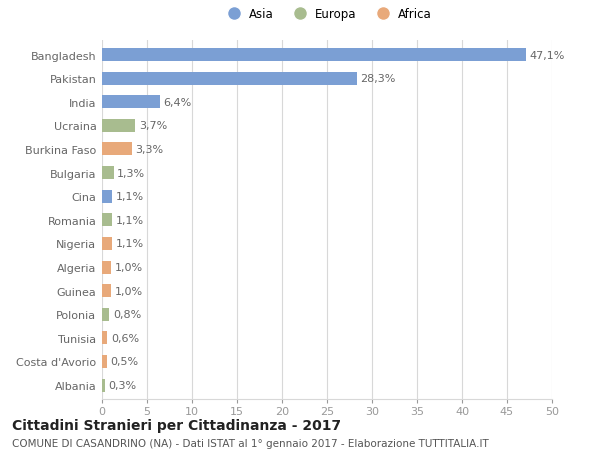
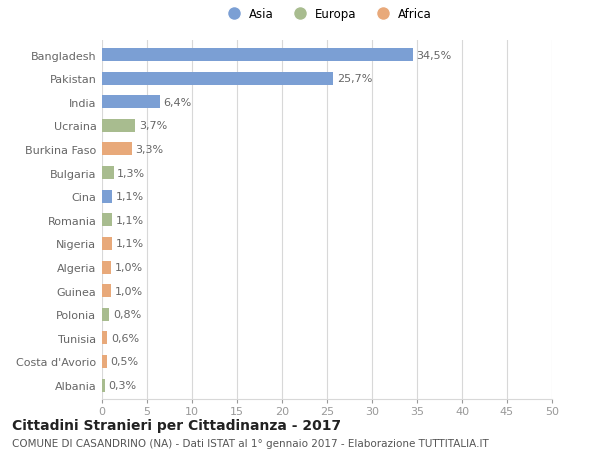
Bangladesh: 47,1% -> 34,5%
Pakistan: 28,3% -> 25,7%
